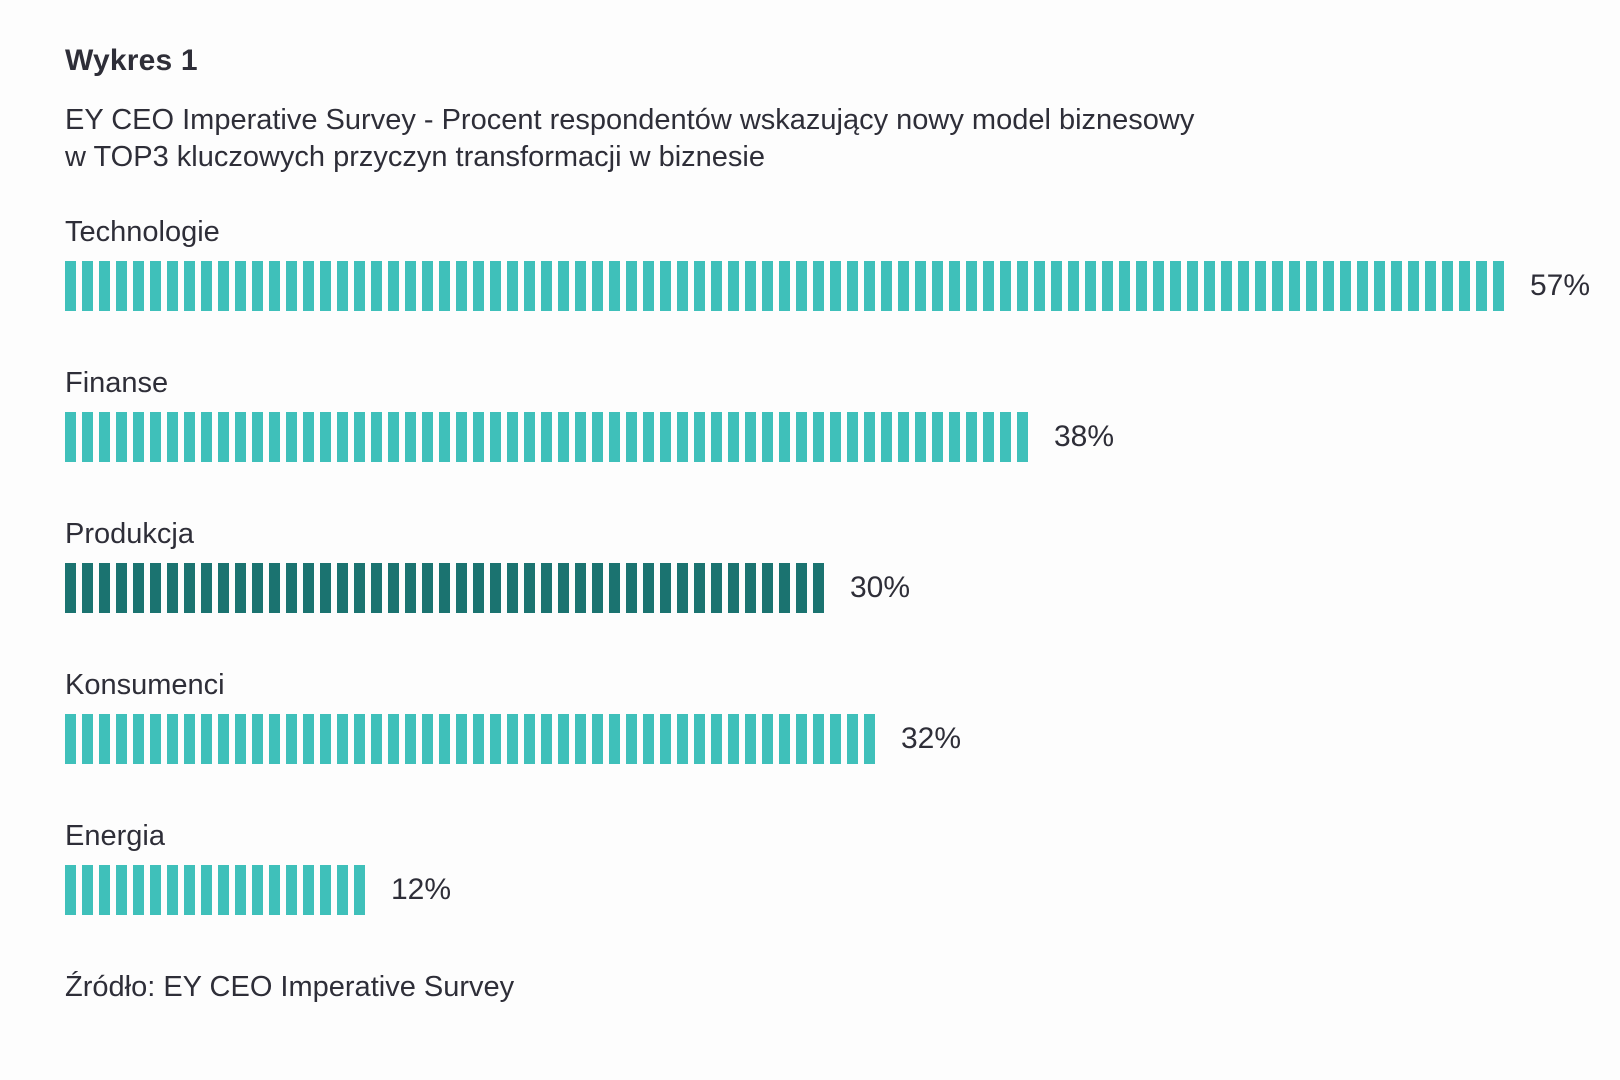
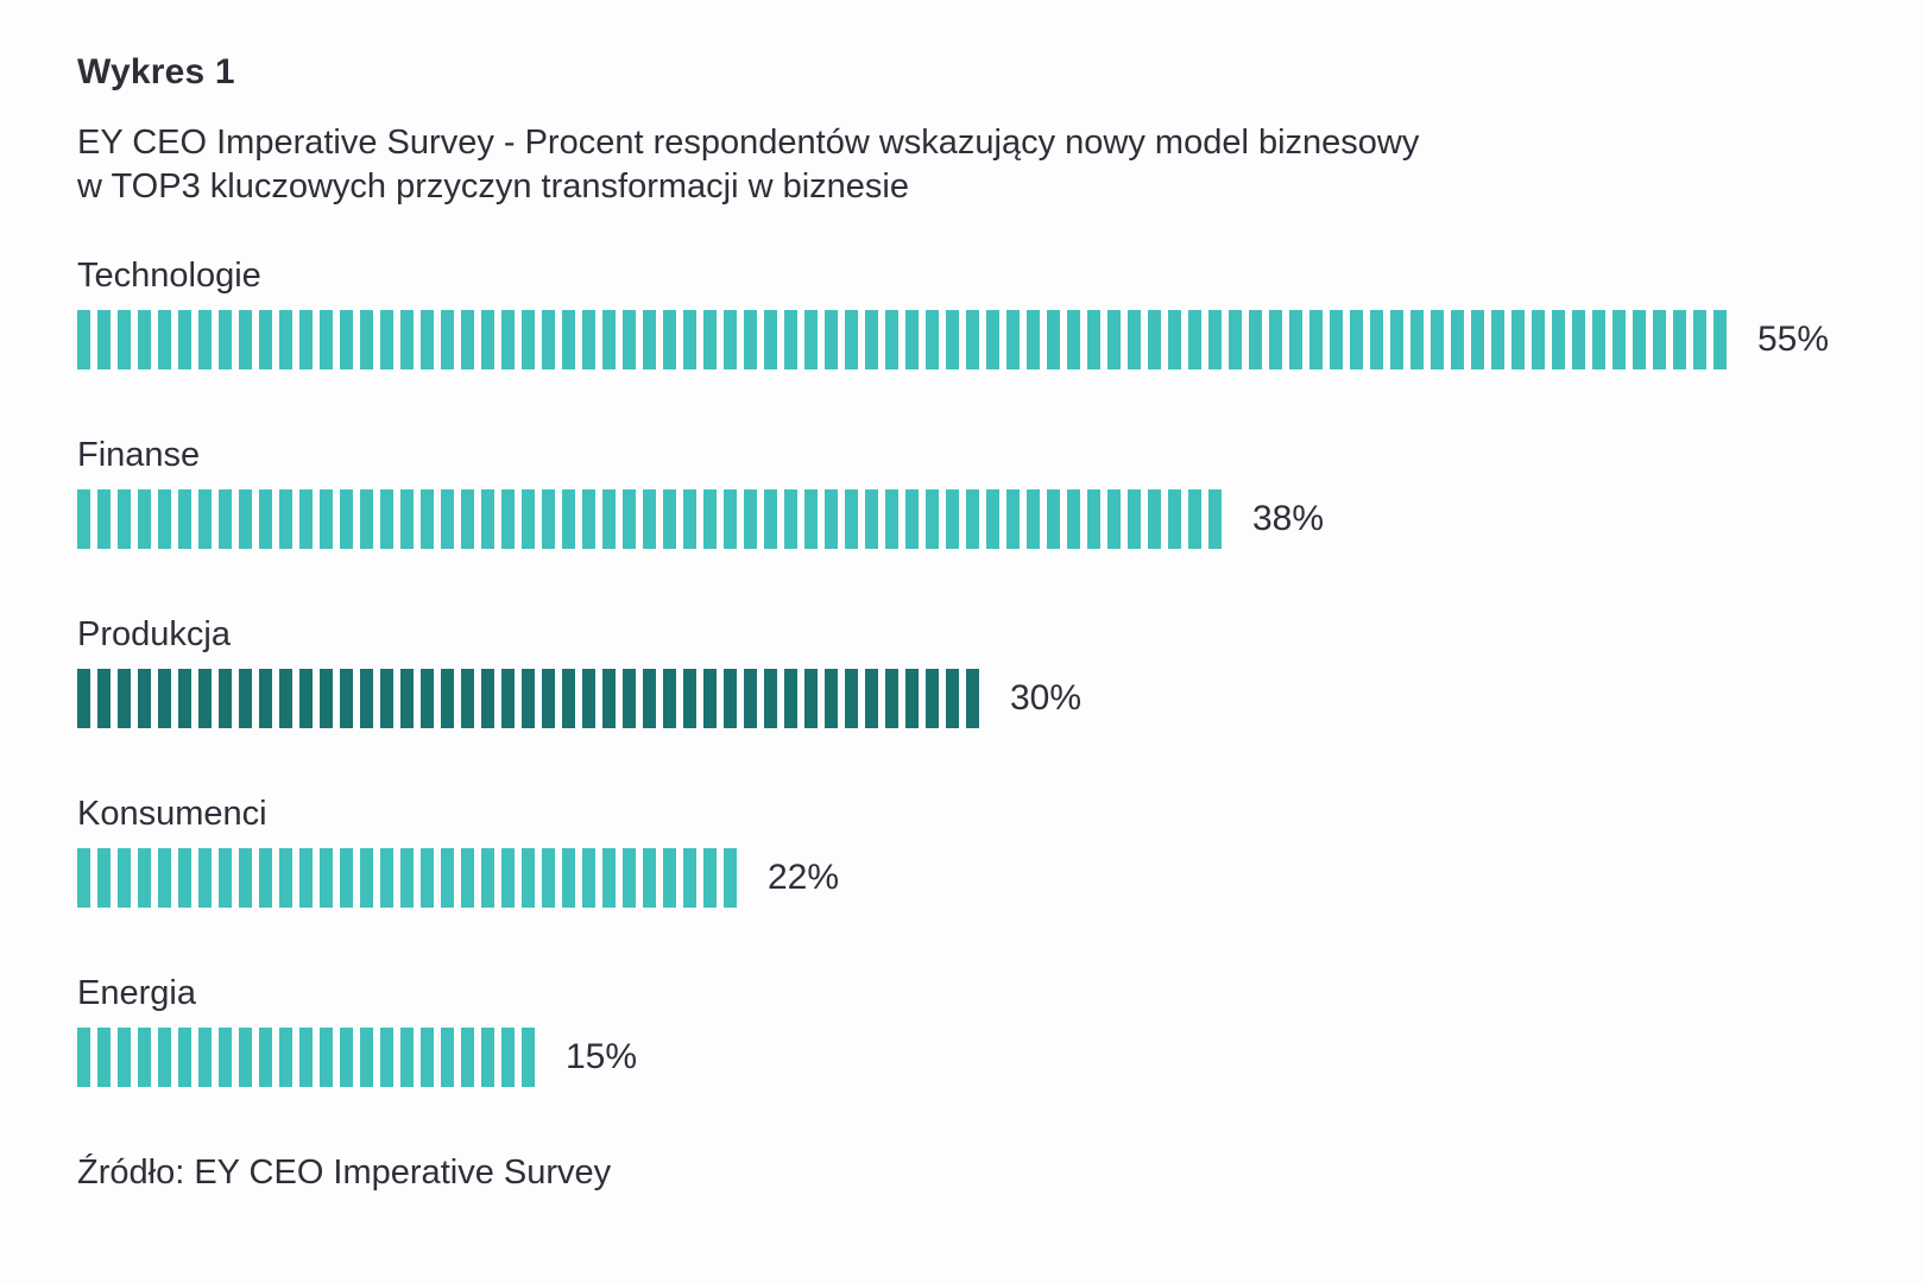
Technologie: 57% -> 55%
Konsumenci: 32% -> 22%
Energia: 12% -> 15%
